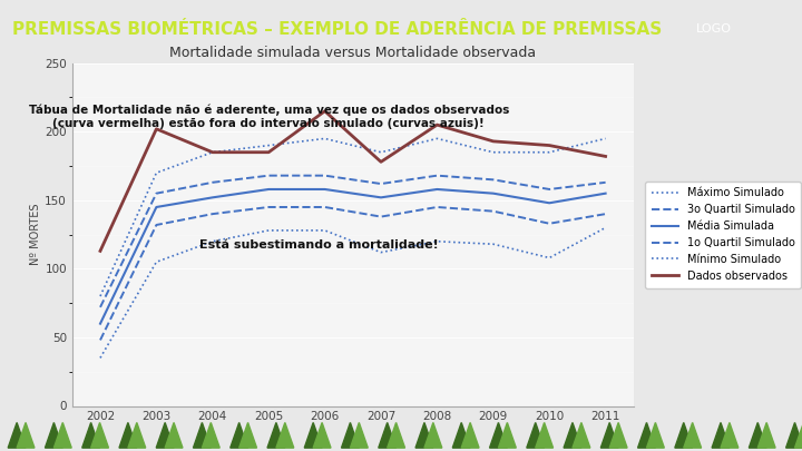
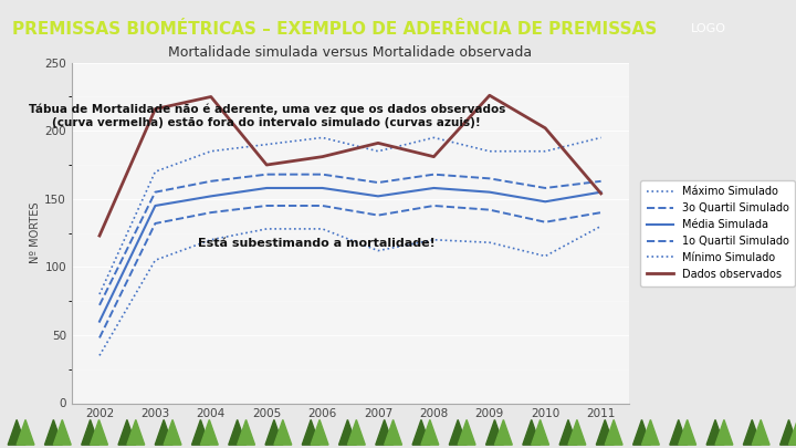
Dados observados/2002: 113 -> 123
Dados observados/2003: 202 -> 216
Dados observados/2004: 185 -> 225
Dados observados/2005: 185 -> 175
Dados observados/2006: 215 -> 181
Dados observados/2007: 178 -> 191
Dados observados/2008: 205 -> 181
Dados observados/2009: 193 -> 226
Dados observados/2010: 190 -> 202
Dados observados/2011: 182 -> 154
